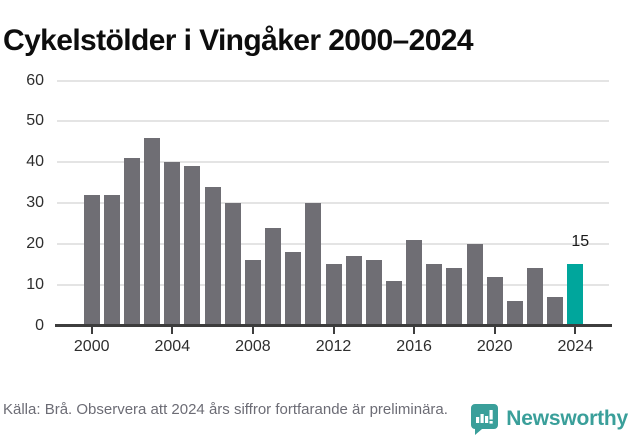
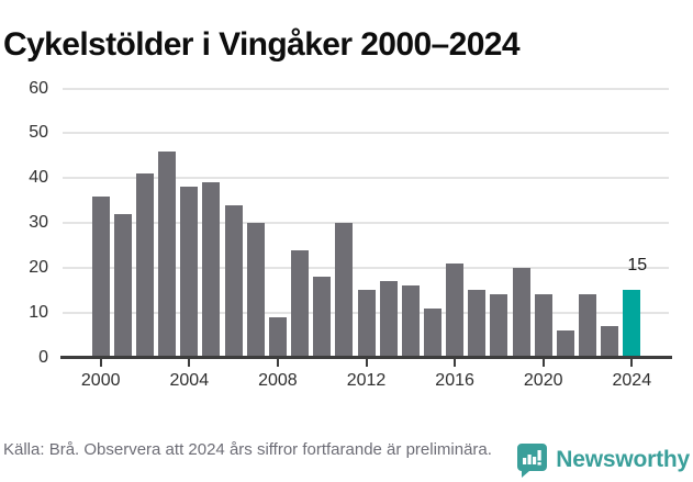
2000: 32 -> 36
2004: 40 -> 38
2008: 16 -> 9
2020: 12 -> 14
